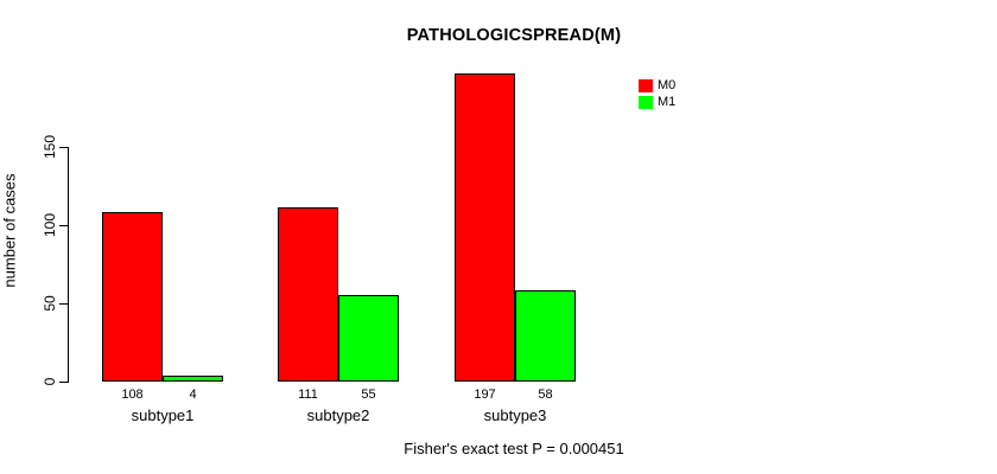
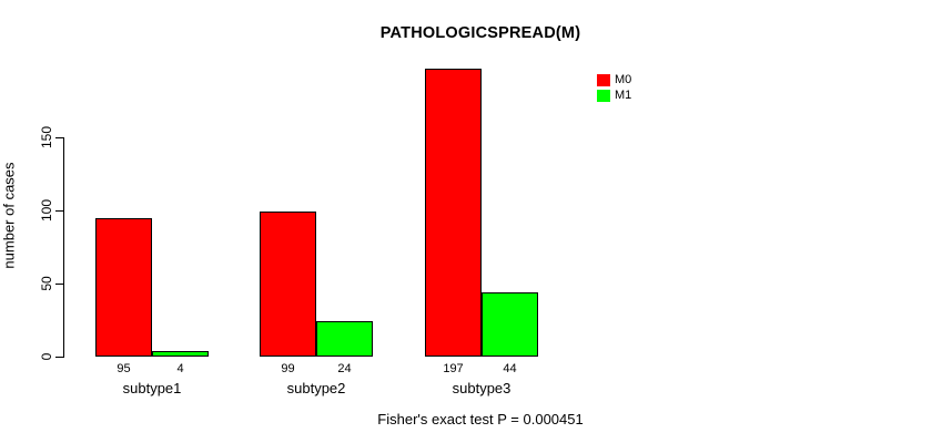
M0/subtype1: 108 -> 95
M0/subtype2: 111 -> 99
M1/subtype2: 55 -> 24
M1/subtype3: 58 -> 44
